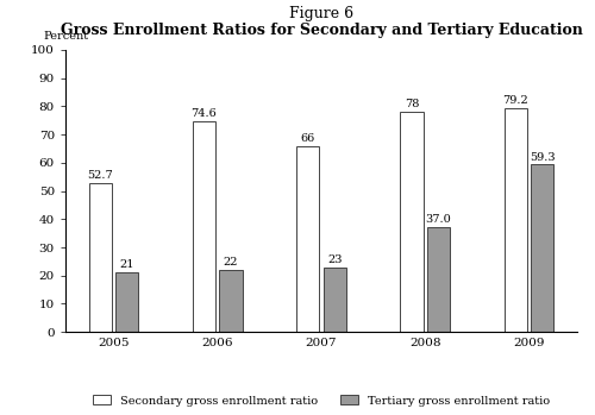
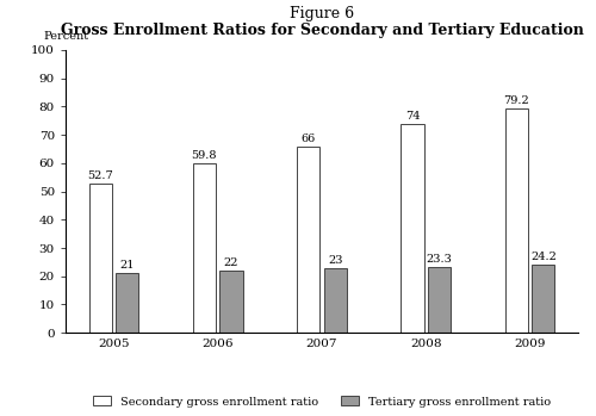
Secondary gross enrollment ratio/2006: 74.6 -> 59.8
Secondary gross enrollment ratio/2008: 78 -> 74
Tertiary gross enrollment ratio/2008: 37.0 -> 23.3
Tertiary gross enrollment ratio/2009: 59.3 -> 24.2
